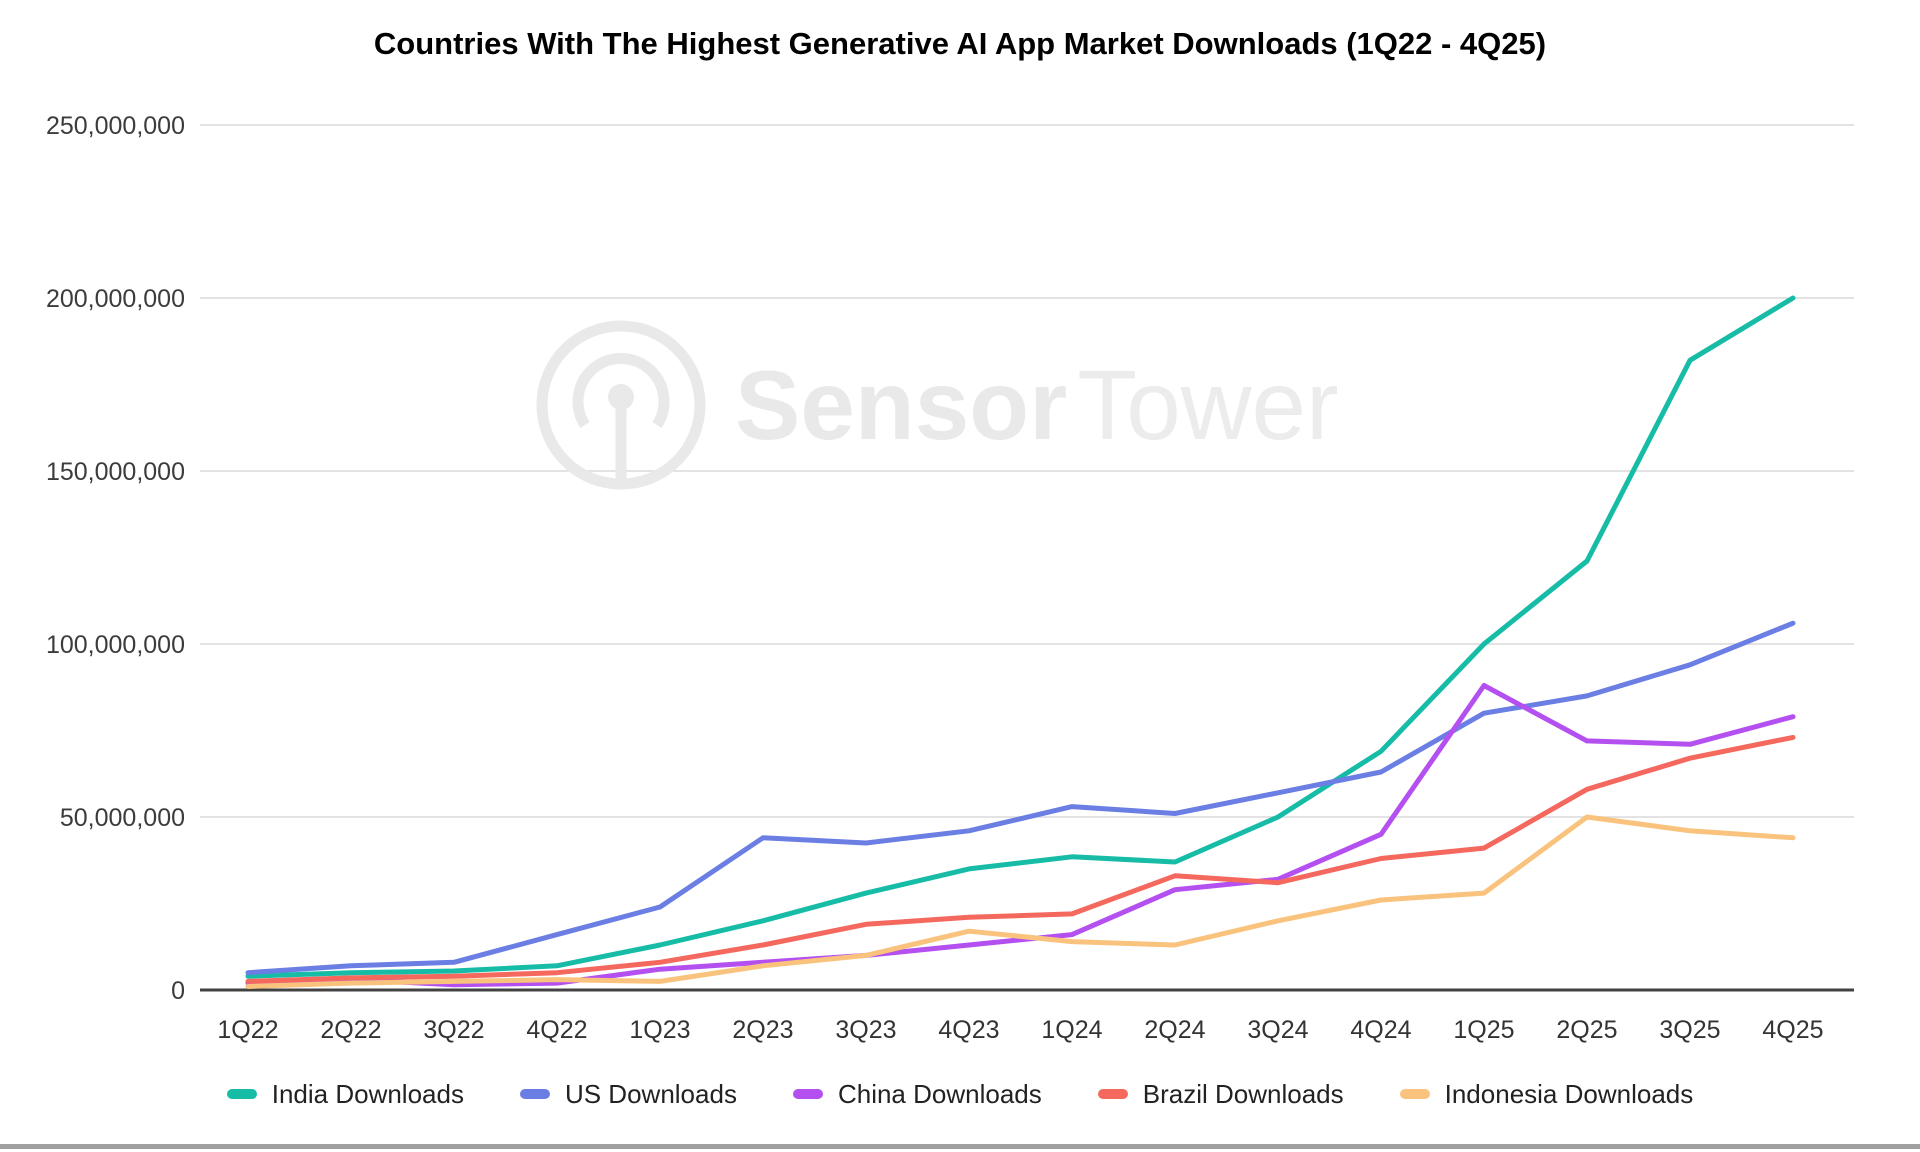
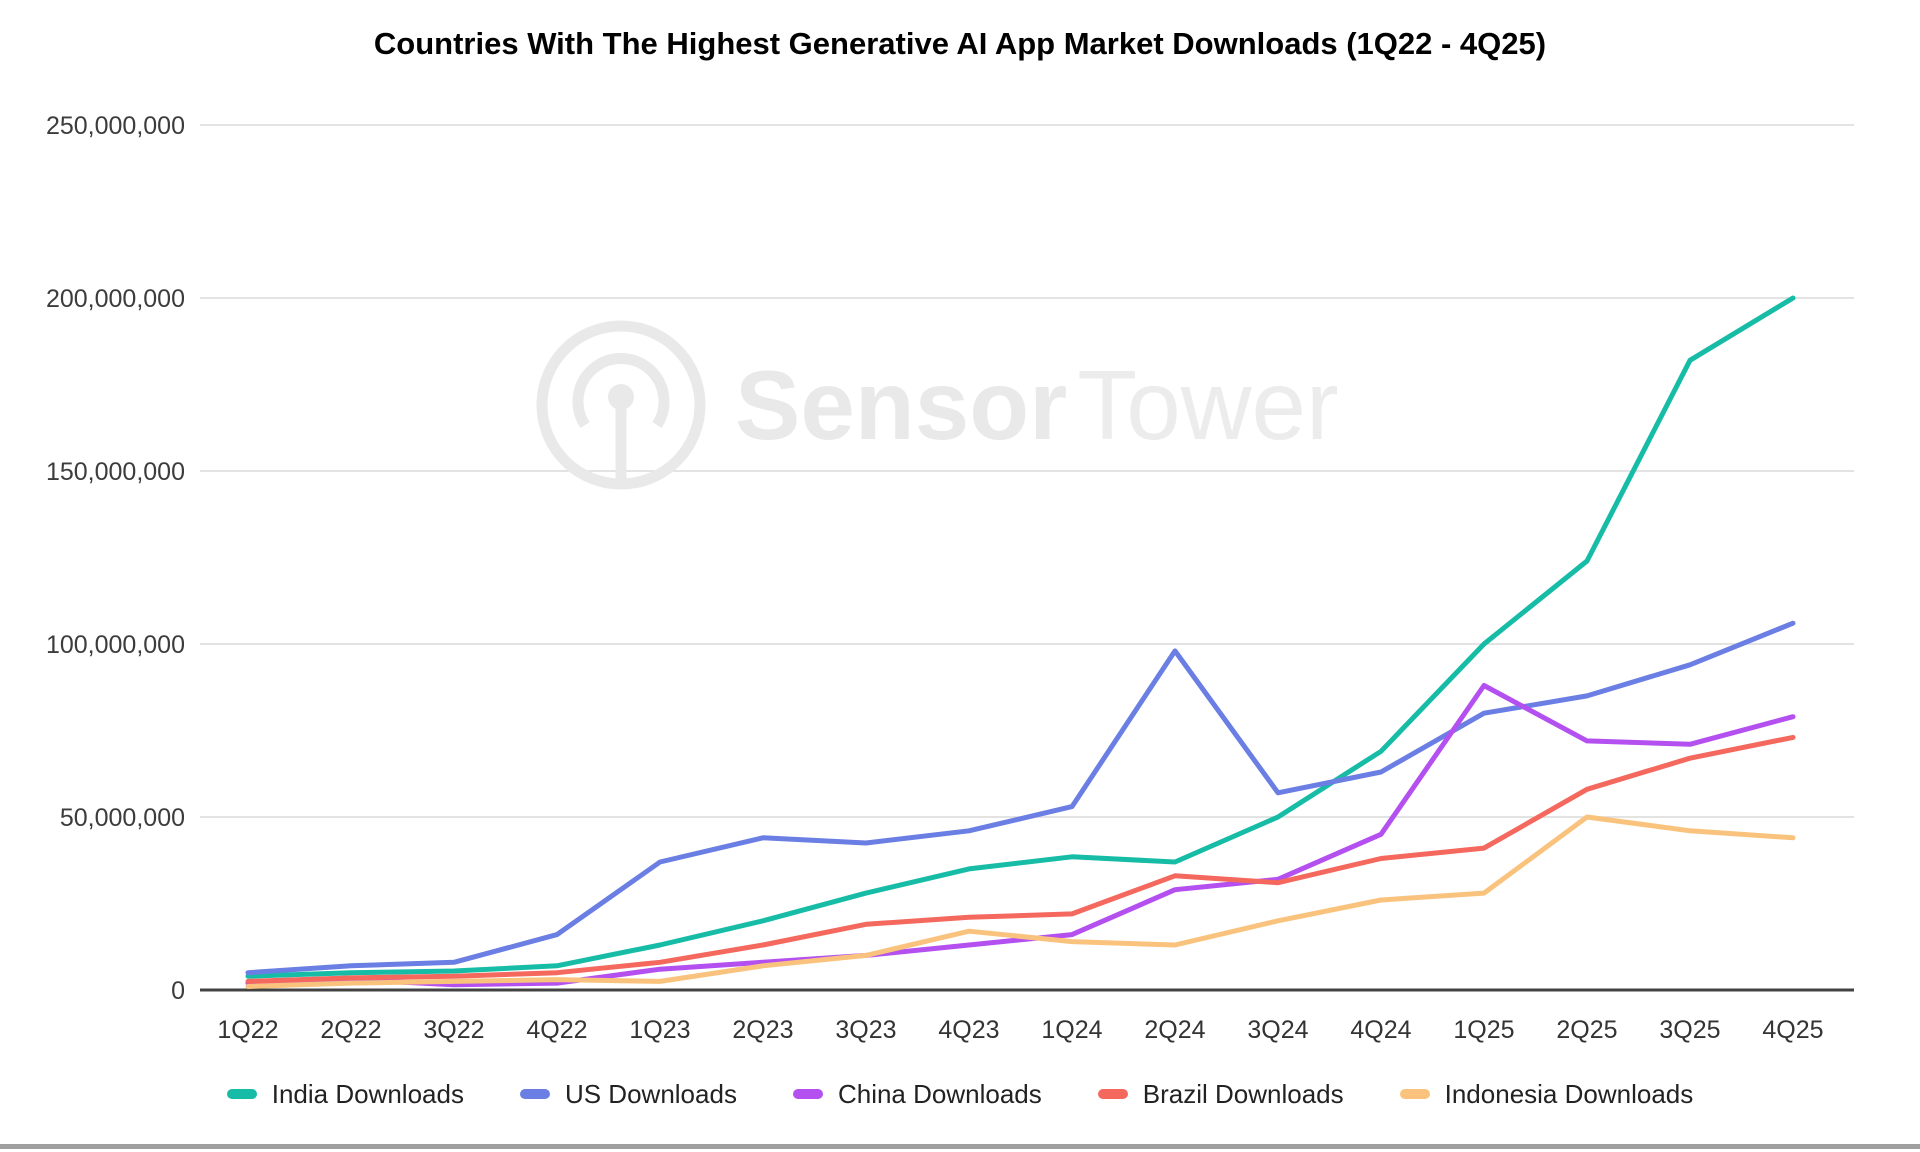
US Downloads/1Q23: 24000000 -> 37000000
US Downloads/2Q24: 51000000 -> 98000000
